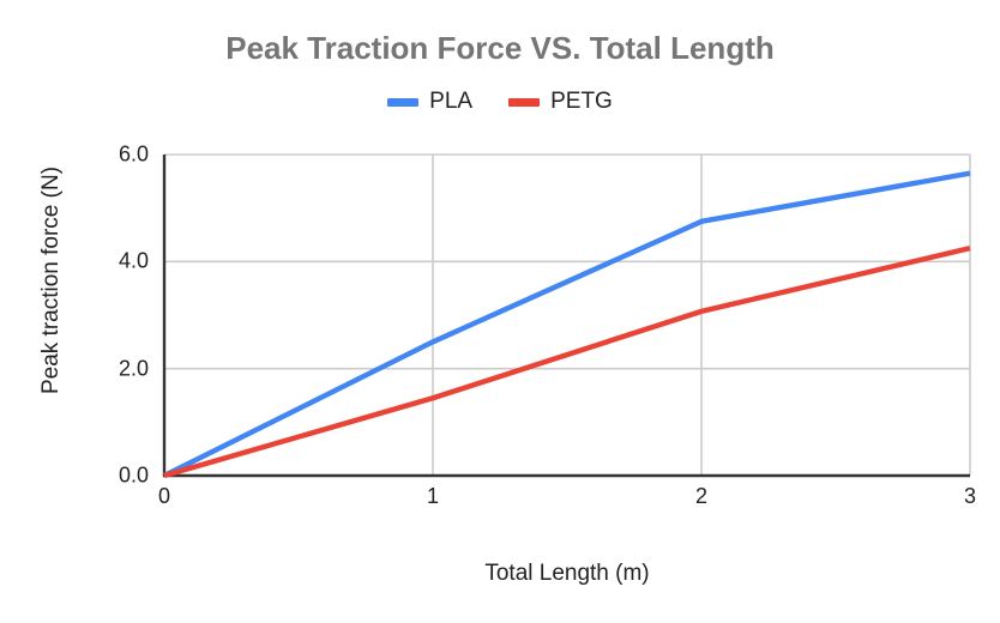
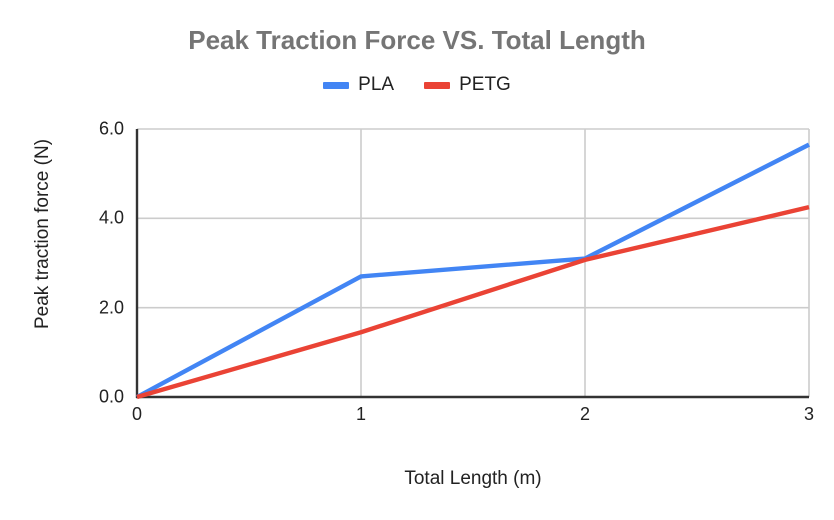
PLA/1: 2.5 -> 2.7
PLA/2: 4.8 -> 3.1
